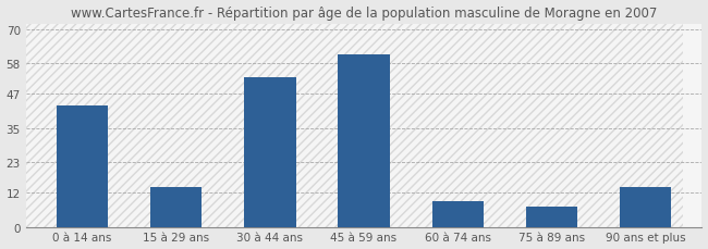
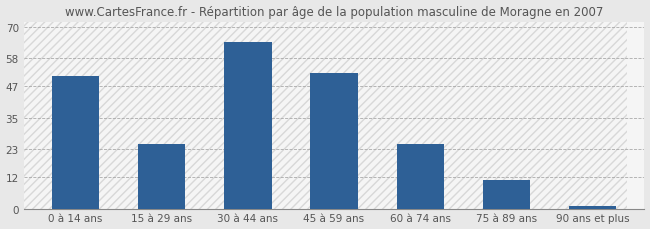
0 à 14 ans: 43 -> 51
15 à 29 ans: 14 -> 25
30 à 44 ans: 53 -> 64
45 à 59 ans: 61 -> 52
60 à 74 ans: 9 -> 25
75 à 89 ans: 7 -> 11
90 ans et plus: 14 -> 1
